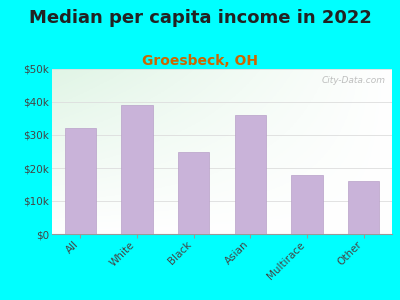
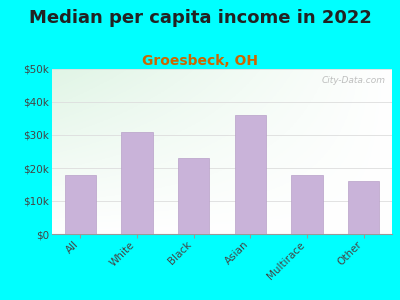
All: $32k -> $18k
White: $39k -> $31k
Black: $25k -> $23k
